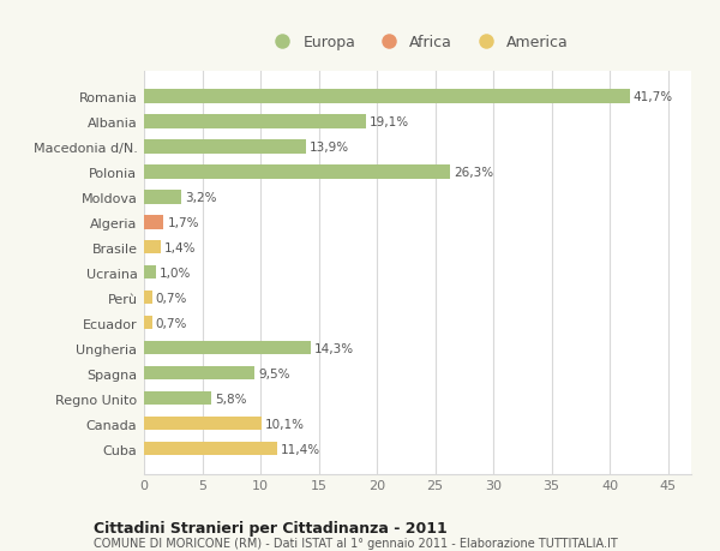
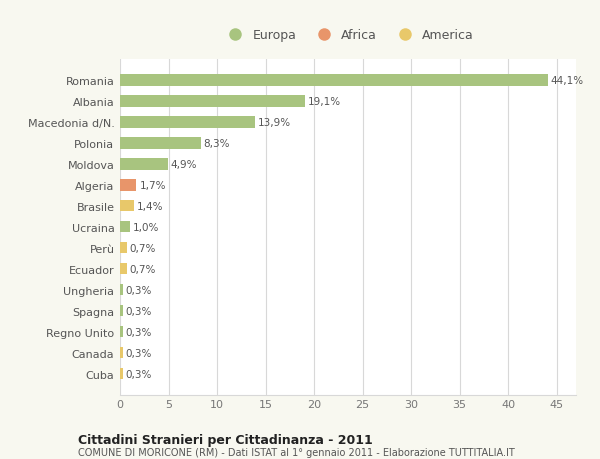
Romania: 41,7% -> 44,1%
Polonia: 26,3% -> 8,3%
Moldova: 3,2% -> 4,9%
Ungheria: 14,3% -> 0,3%
Spagna: 9,5% -> 0,3%
Regno Unito: 5,8% -> 0,3%
Canada: 10,1% -> 0,3%
Cuba: 11,4% -> 0,3%
